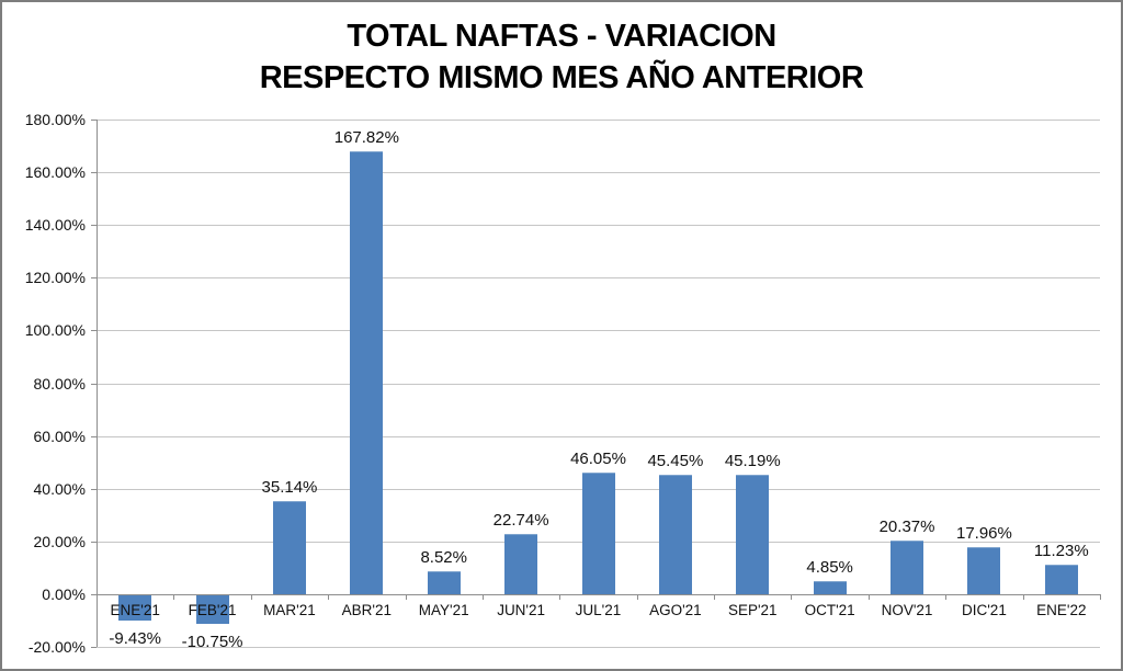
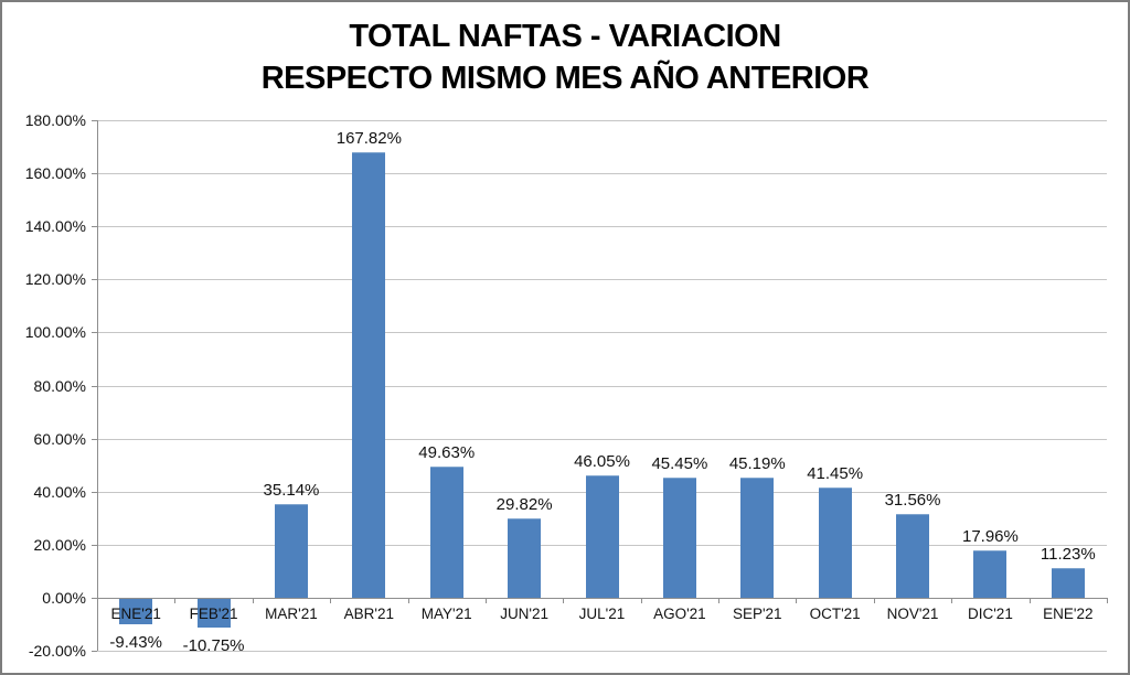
MAY'21: 8.52% -> 49.63%
JUN'21: 22.74% -> 29.82%
OCT'21: 4.85% -> 41.45%
NOV'21: 20.37% -> 31.56%
